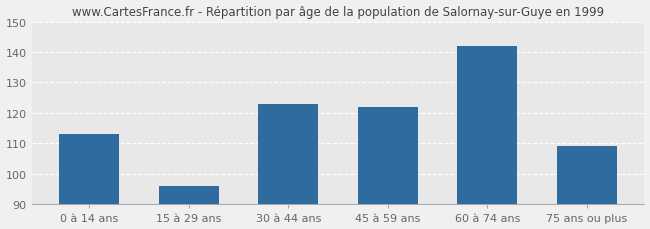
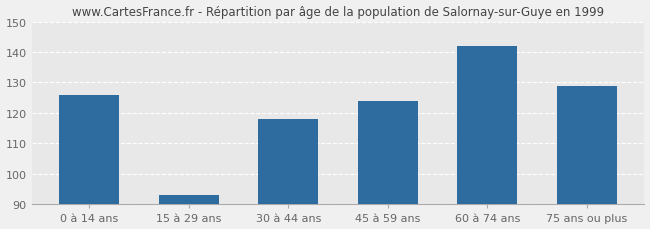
0 à 14 ans: 113 -> 126
15 à 29 ans: 96 -> 93
30 à 44 ans: 123 -> 118
45 à 59 ans: 122 -> 124
75 ans ou plus: 109 -> 129
